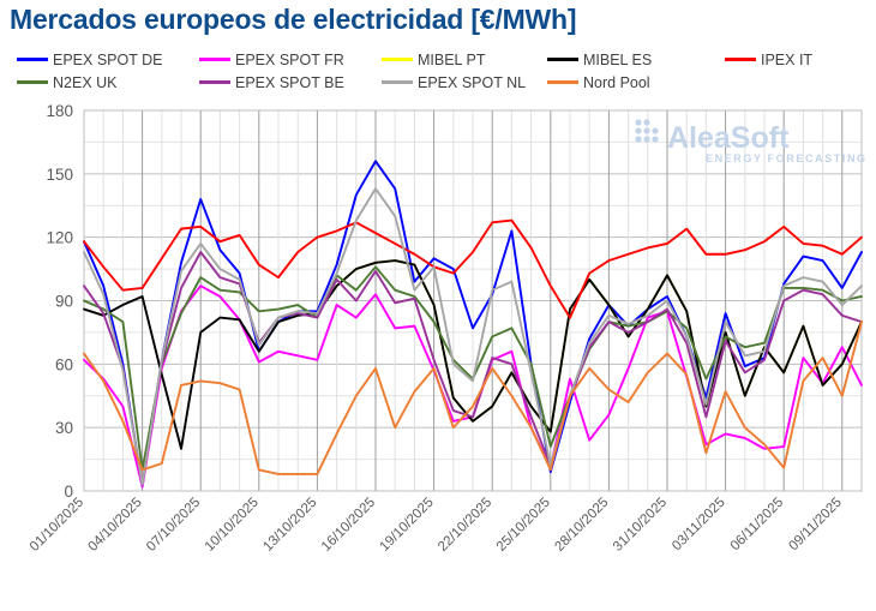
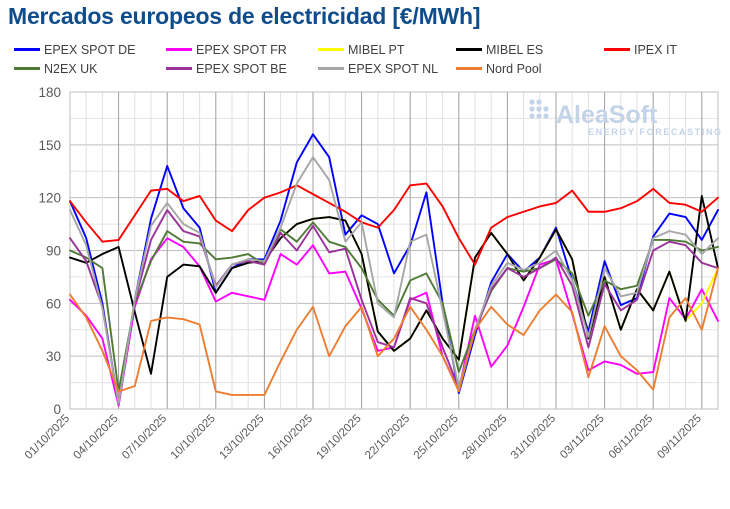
EPEX SPOT DE/31/10/2025: 92 -> 103
MIBEL ES/09/11/2025: 60 -> 121
